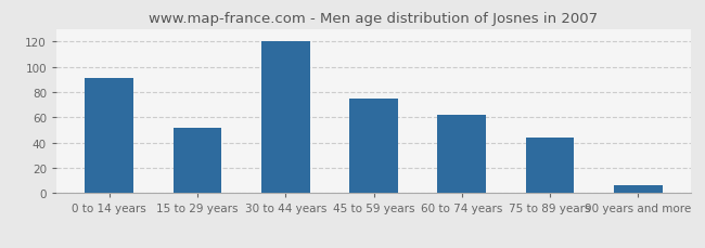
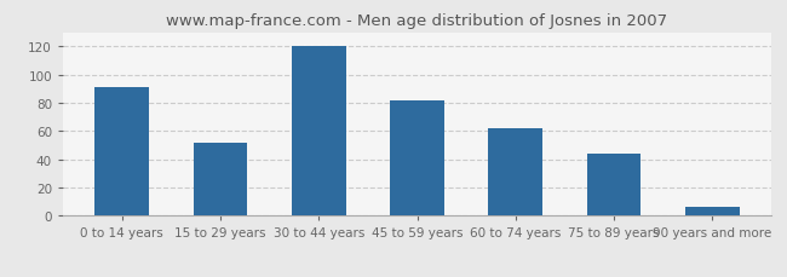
45 to 59 years: 75 -> 82
